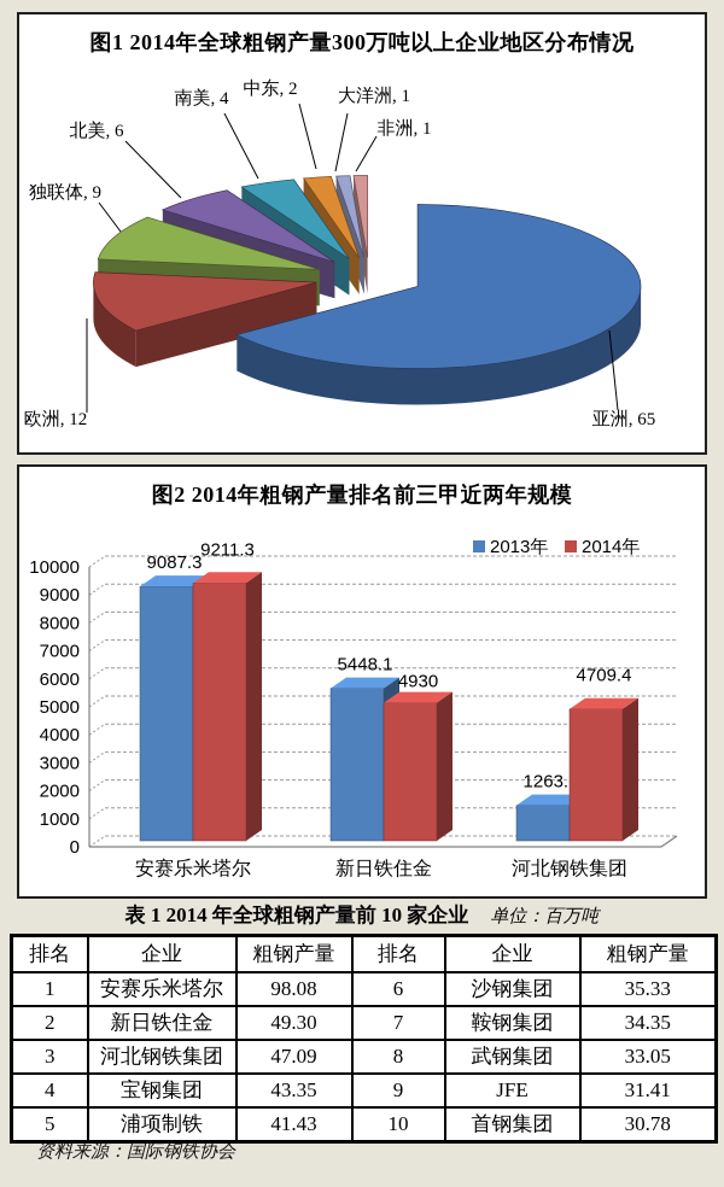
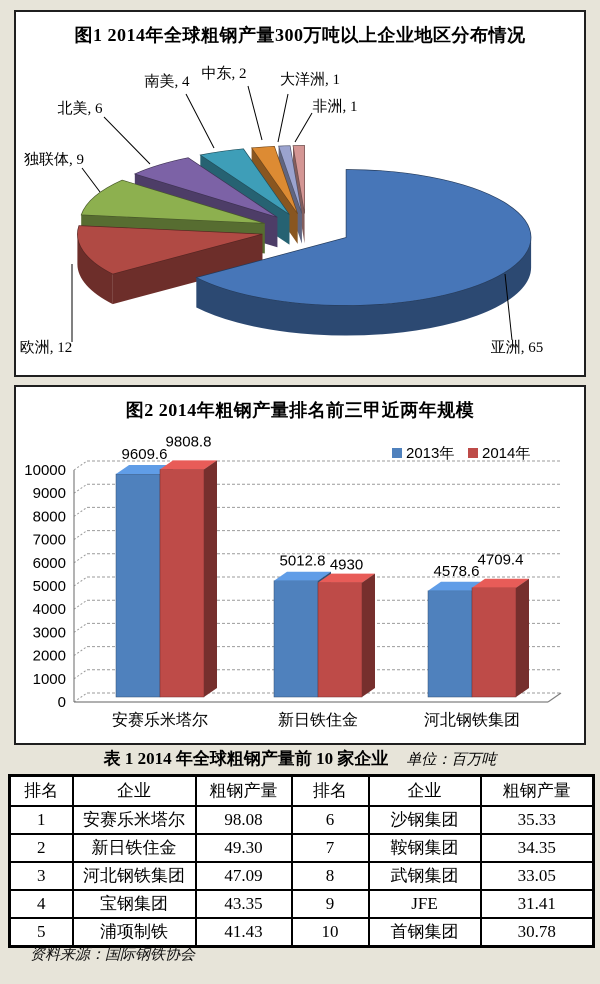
图2 2014年粗钢产量排名前三甲近两年规模/2013年/安赛乐米塔尔: 9087.3 -> 9609.6
图2 2014年粗钢产量排名前三甲近两年规模/2014年/安赛乐米塔尔: 9211.3 -> 9808.8
图2 2014年粗钢产量排名前三甲近两年规模/2013年/新日铁住金: 5448.1 -> 5012.8
图2 2014年粗钢产量排名前三甲近两年规模/2013年/河北钢铁集团: 1263.6 -> 4578.6
